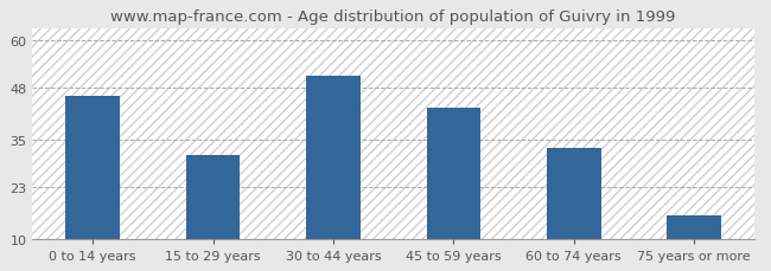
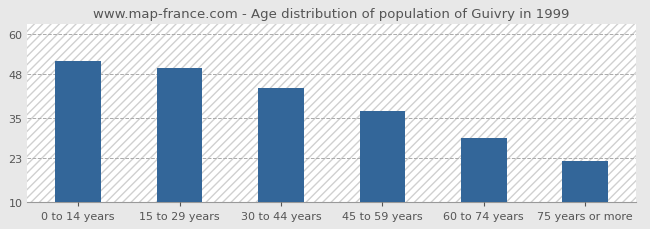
0 to 14 years: 46 -> 52
15 to 29 years: 31 -> 50
30 to 44 years: 51 -> 44
45 to 59 years: 43 -> 37
60 to 74 years: 33 -> 29
75 years or more: 16 -> 22
